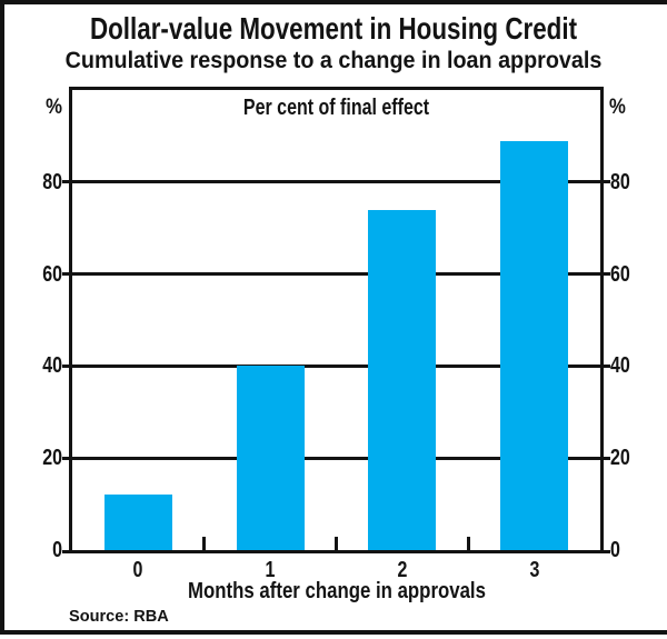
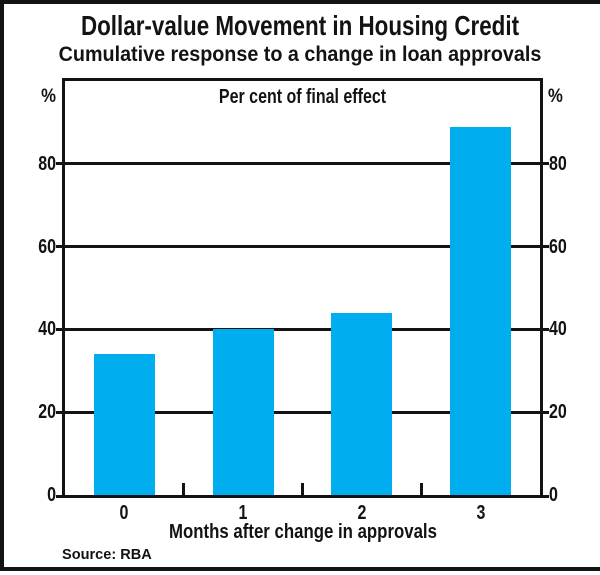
0: 12 -> 34
2: 74 -> 44
